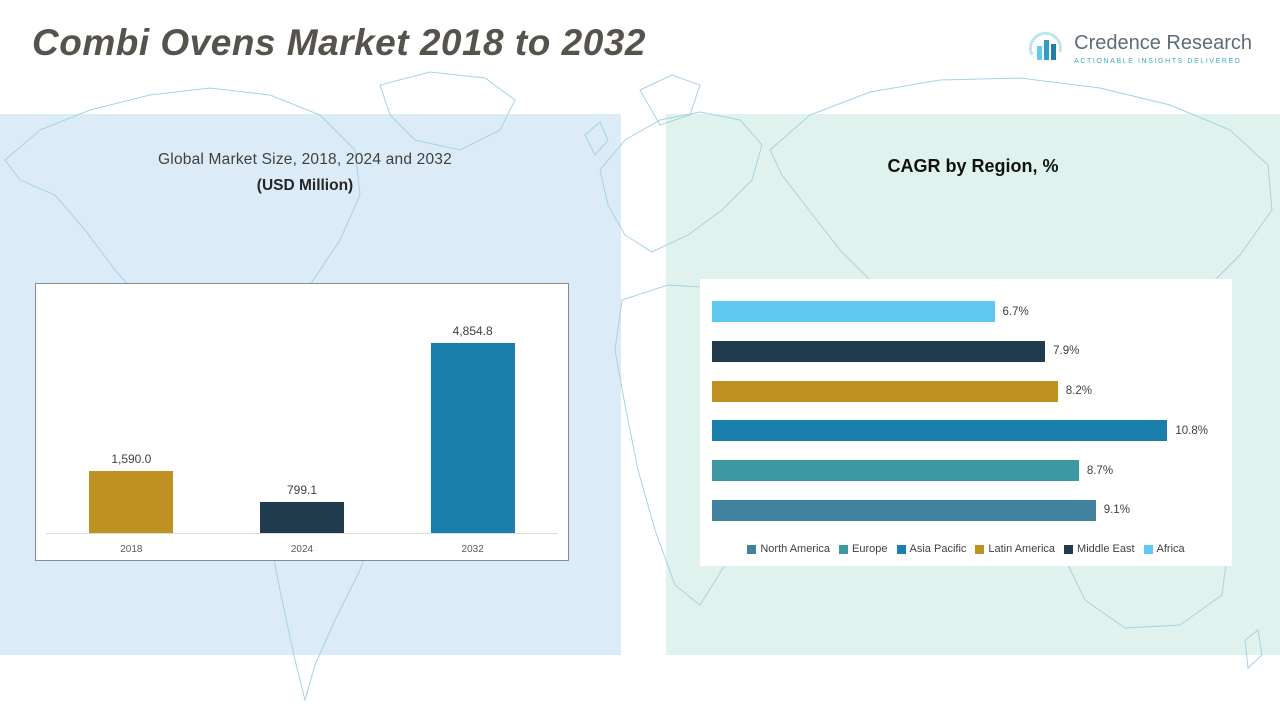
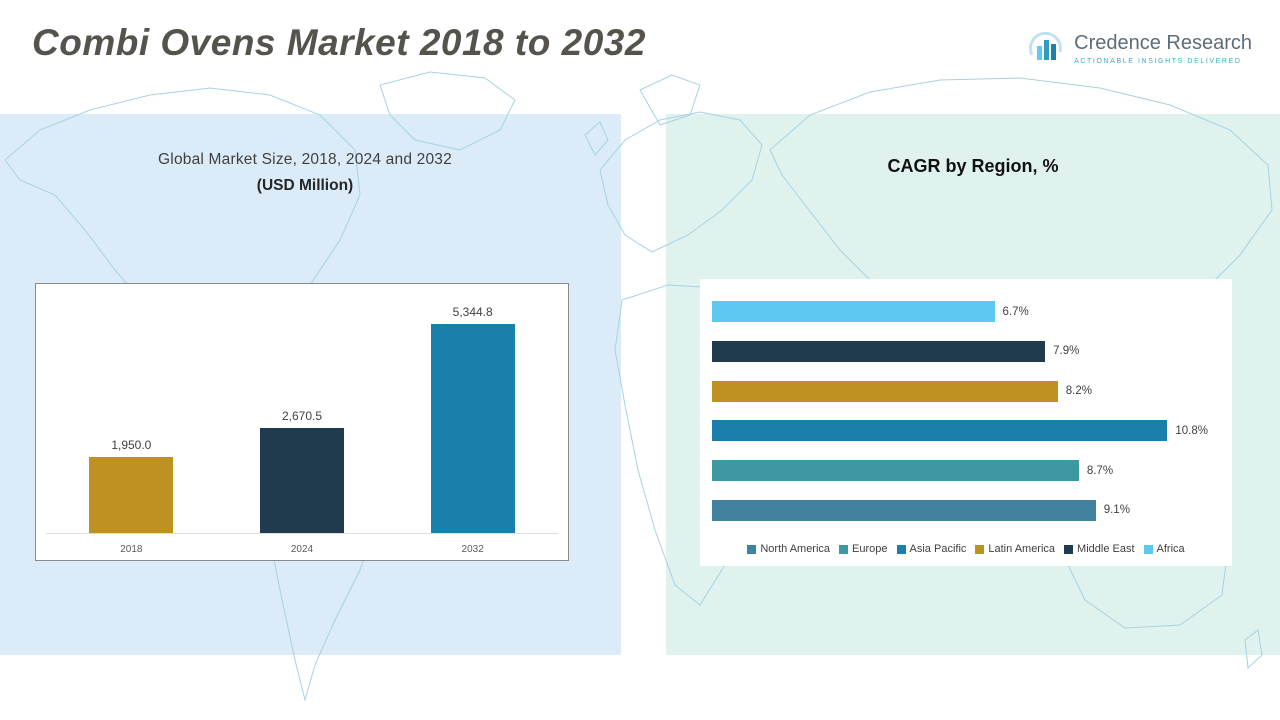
Global Market Size, 2018, 2024 and 2032 (USD Million)/2018: 1,590.0 -> 1,950.0
Global Market Size, 2018, 2024 and 2032 (USD Million)/2024: 799.1 -> 2,670.5
Global Market Size, 2018, 2024 and 2032 (USD Million)/2032: 4,854.8 -> 5,344.8
